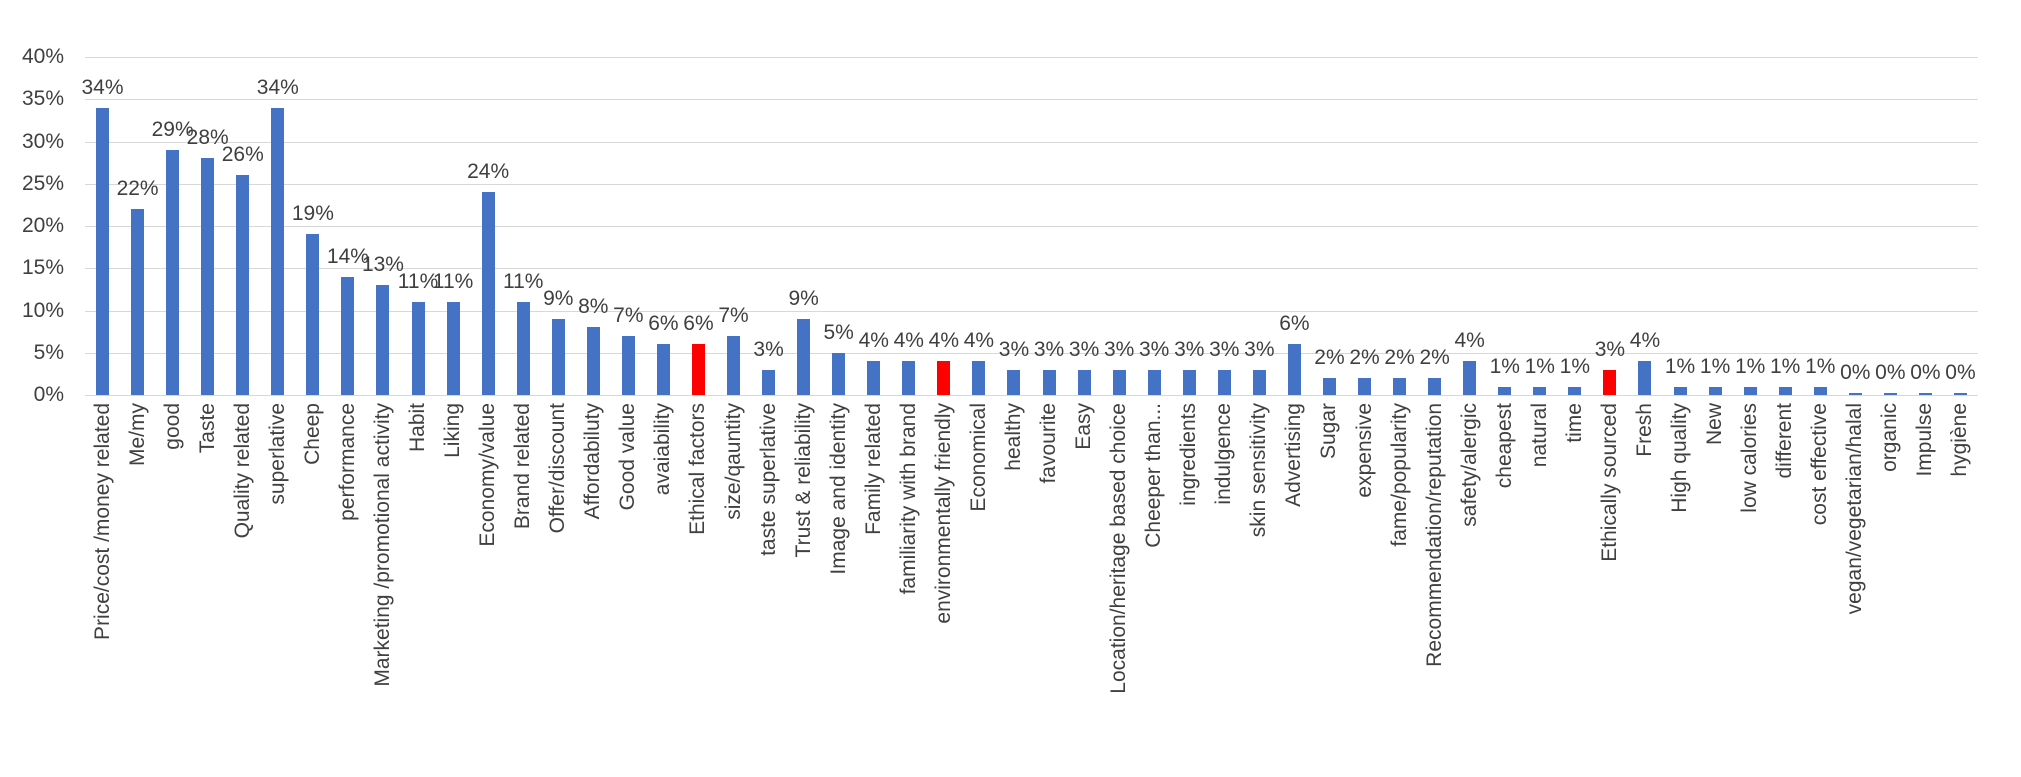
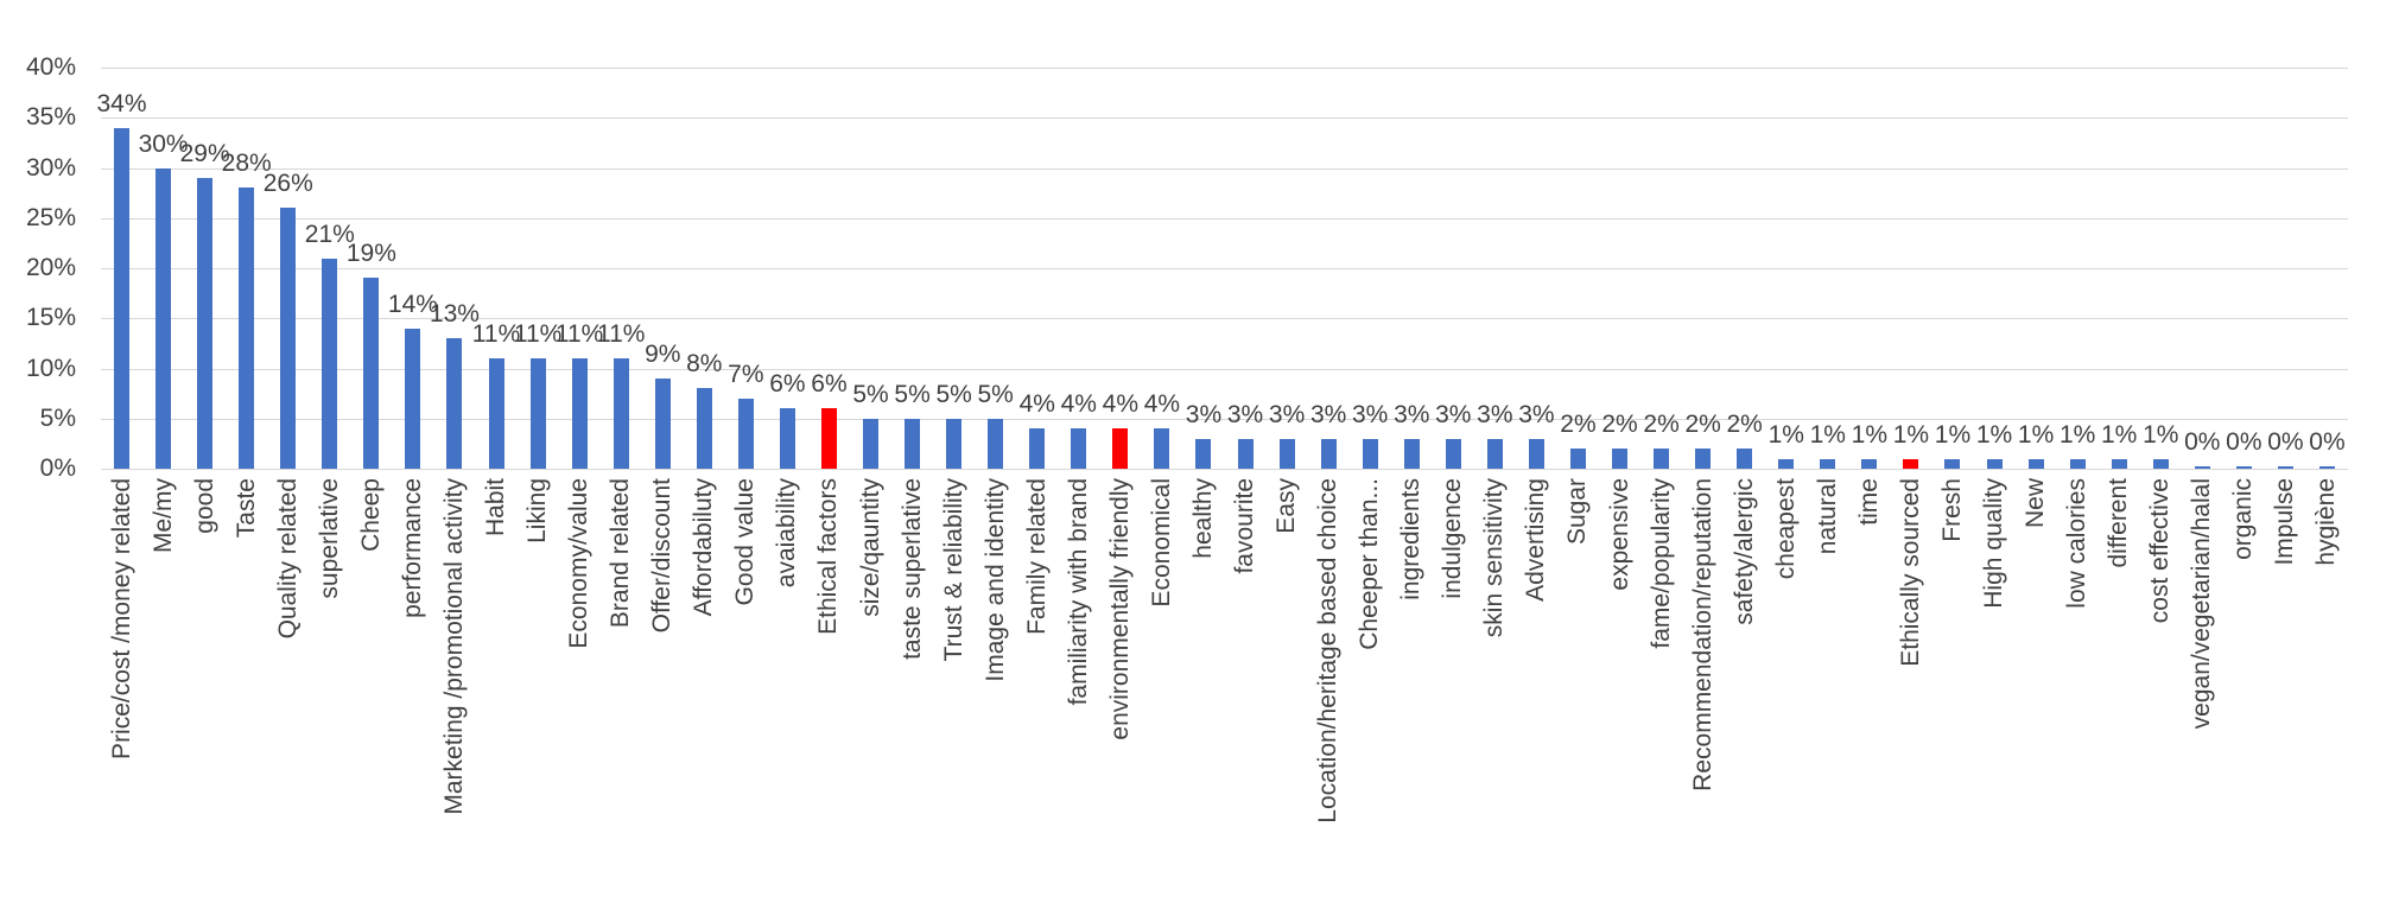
Me/my: 22% -> 30%
superlative: 34% -> 21%
Economy/value: 24% -> 11%
size/qauntity: 7% -> 5%
taste superlative: 3% -> 5%
Trust & reliability: 9% -> 5%
Advertising: 6% -> 3%
safety/alergic: 4% -> 2%
Ethically sourced: 3% -> 1%
Fresh: 4% -> 1%
